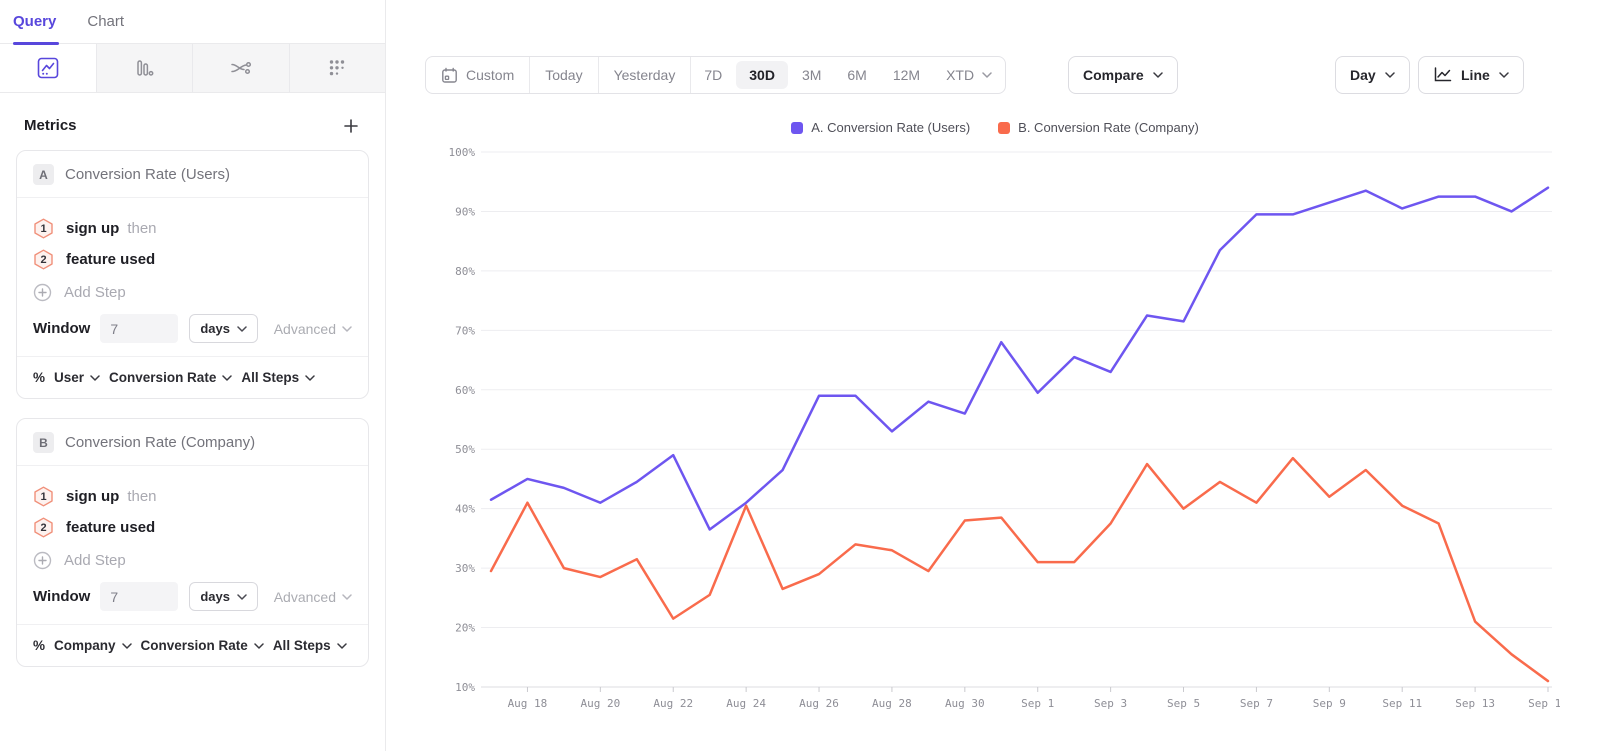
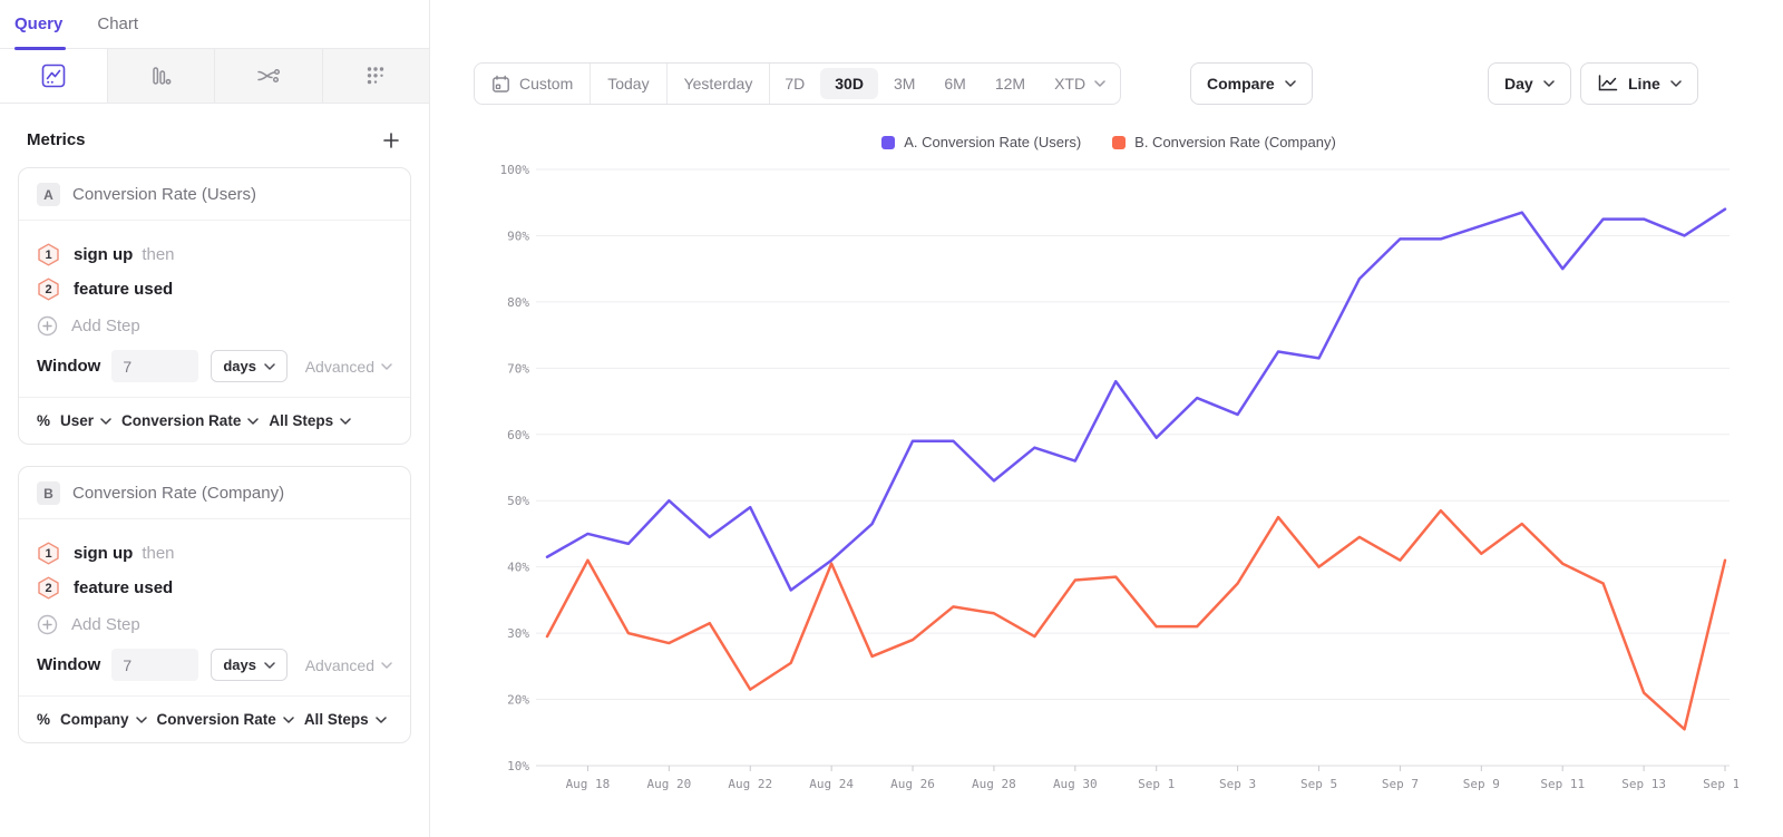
A. Conversion Rate (Users)/Aug 20: 41% -> 50%
A. Conversion Rate (Users)/Sep 11: 90% -> 85%
B. Conversion Rate (Company)/Sep 15: 11% -> 41%
